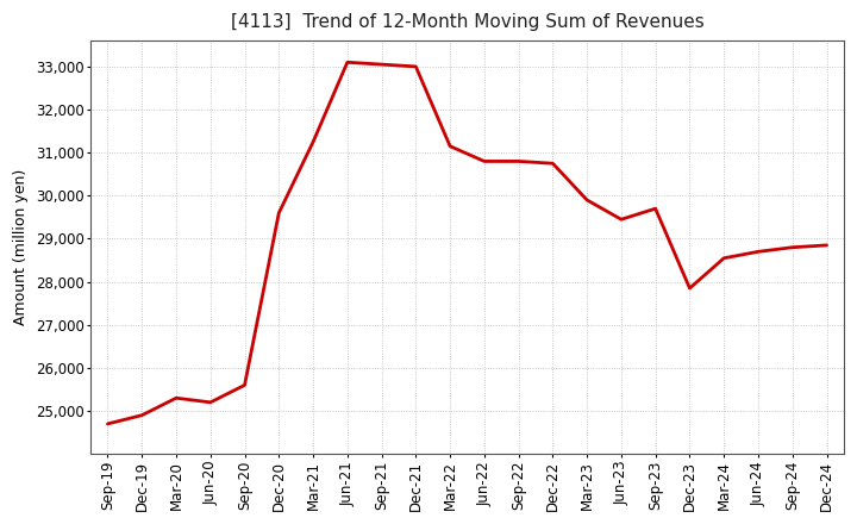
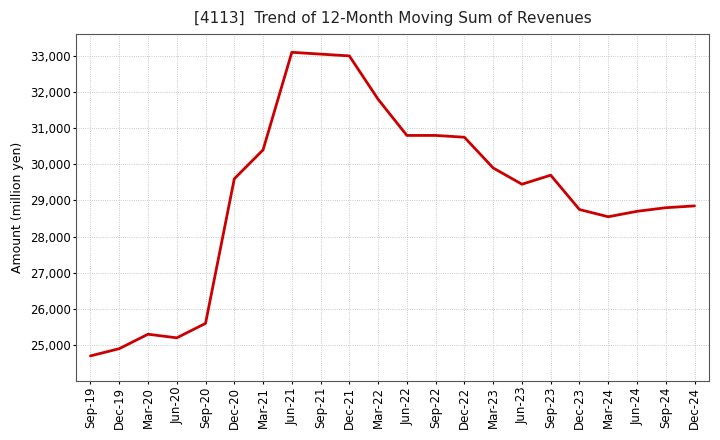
Mar-21: 31,250 -> 30,400
Mar-22: 31,150 -> 31,800
Dec-23: 27,850 -> 28,750
